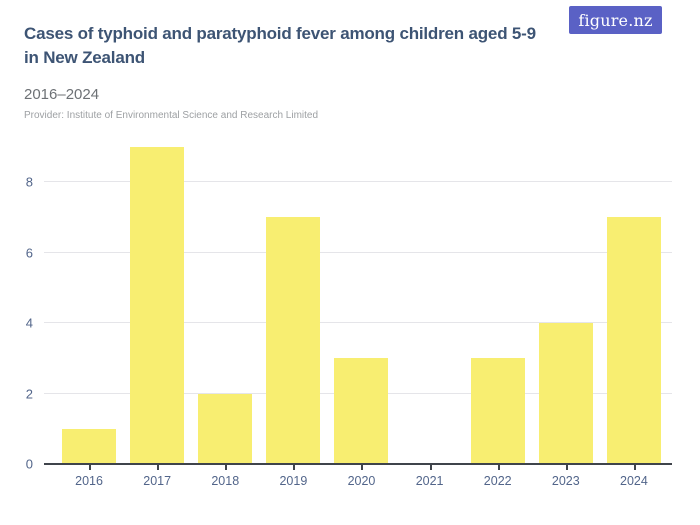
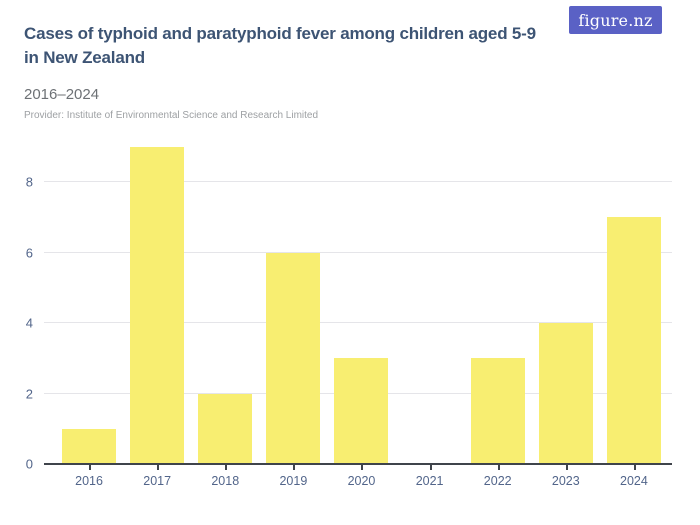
2019: 7 -> 6
